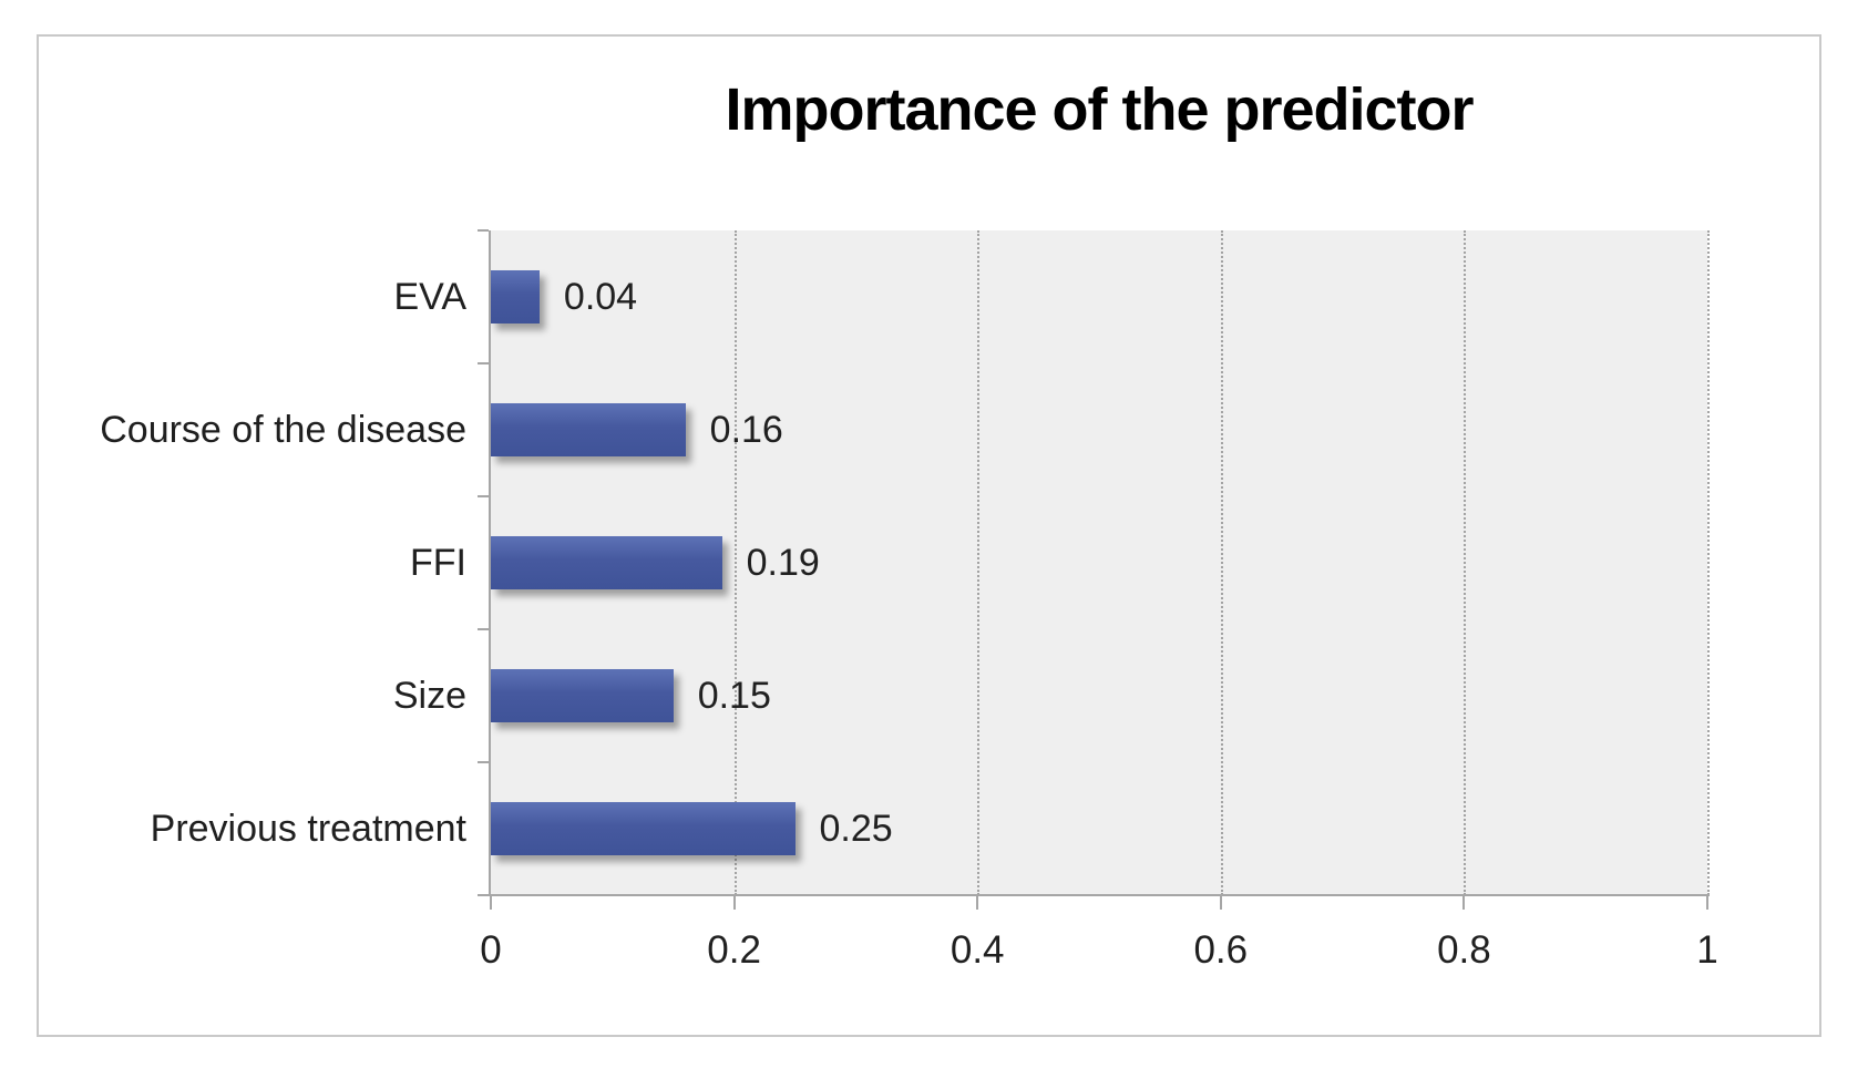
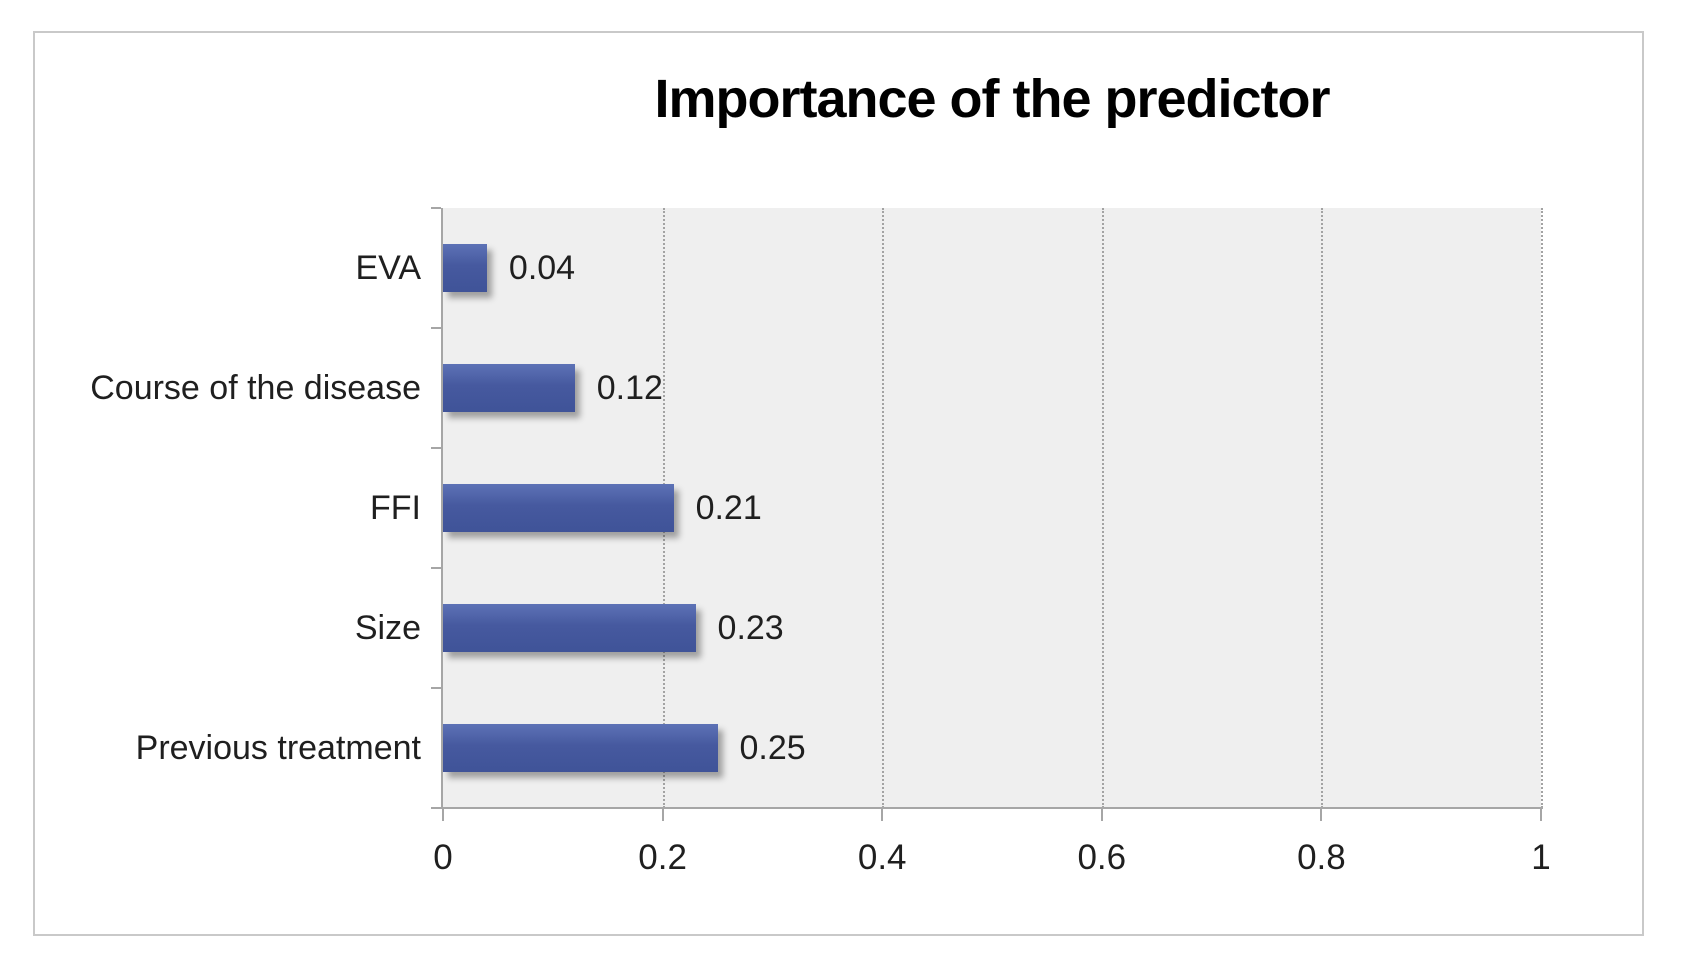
Course of the disease: 0.16 -> 0.12
FFI: 0.19 -> 0.21
Size: 0.15 -> 0.23
